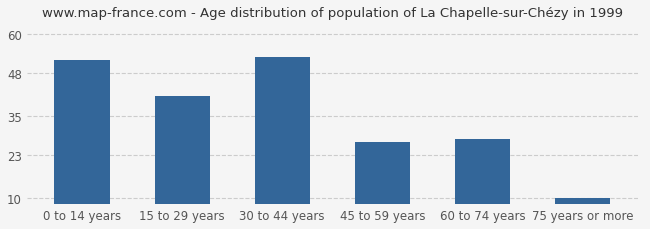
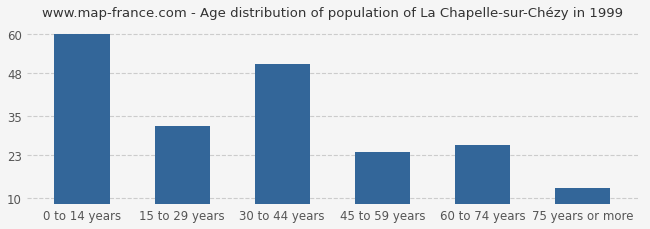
0 to 14 years: 52 -> 60
15 to 29 years: 41 -> 32
30 to 44 years: 53 -> 51
45 to 59 years: 27 -> 24
60 to 74 years: 28 -> 26
75 years or more: 10 -> 13
